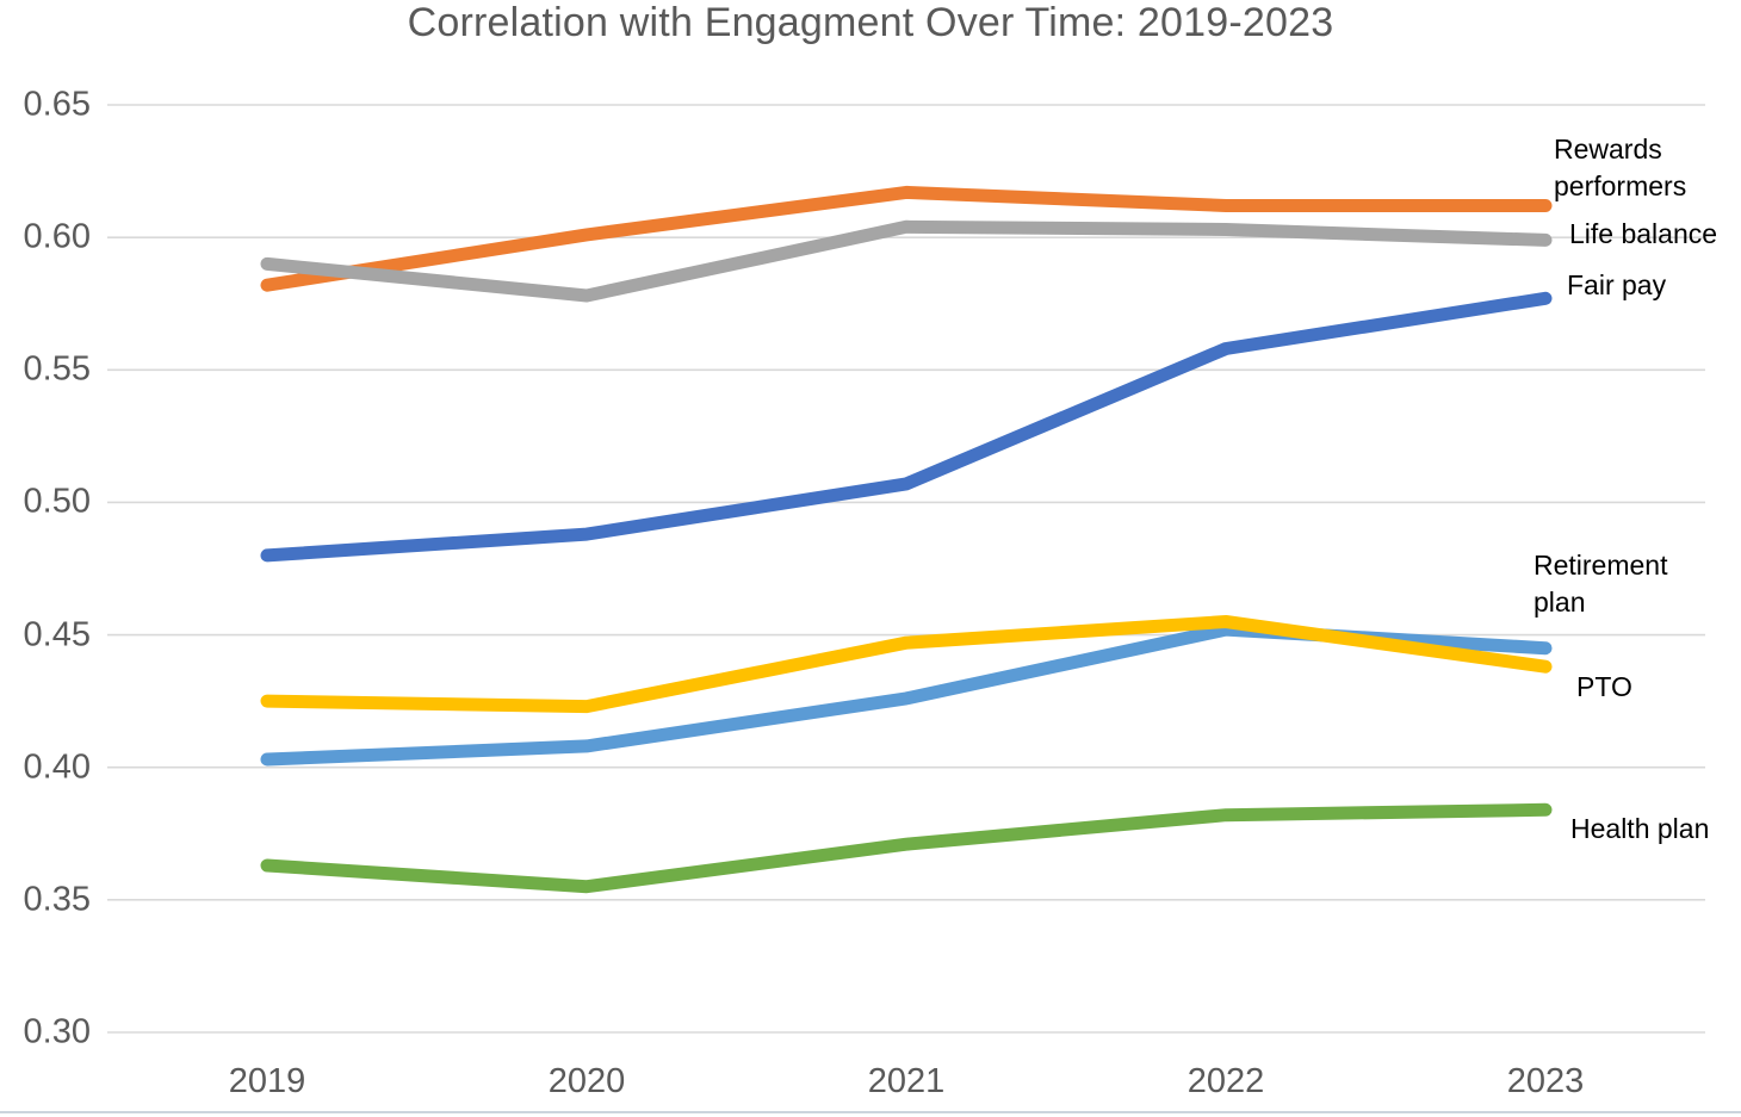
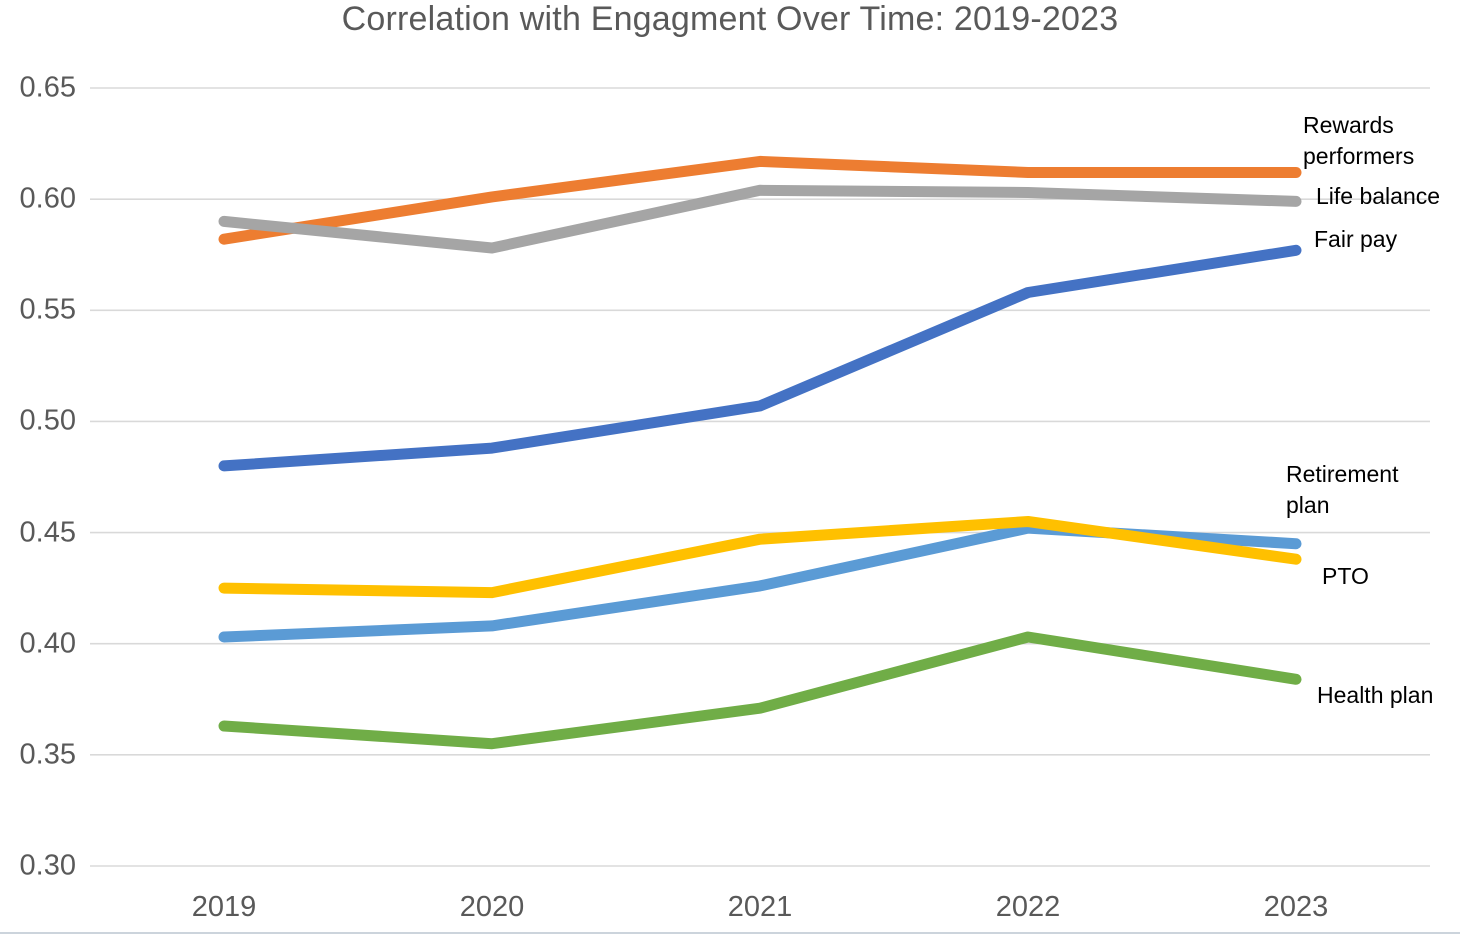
Health plan/2022: 0.382 -> 0.403
